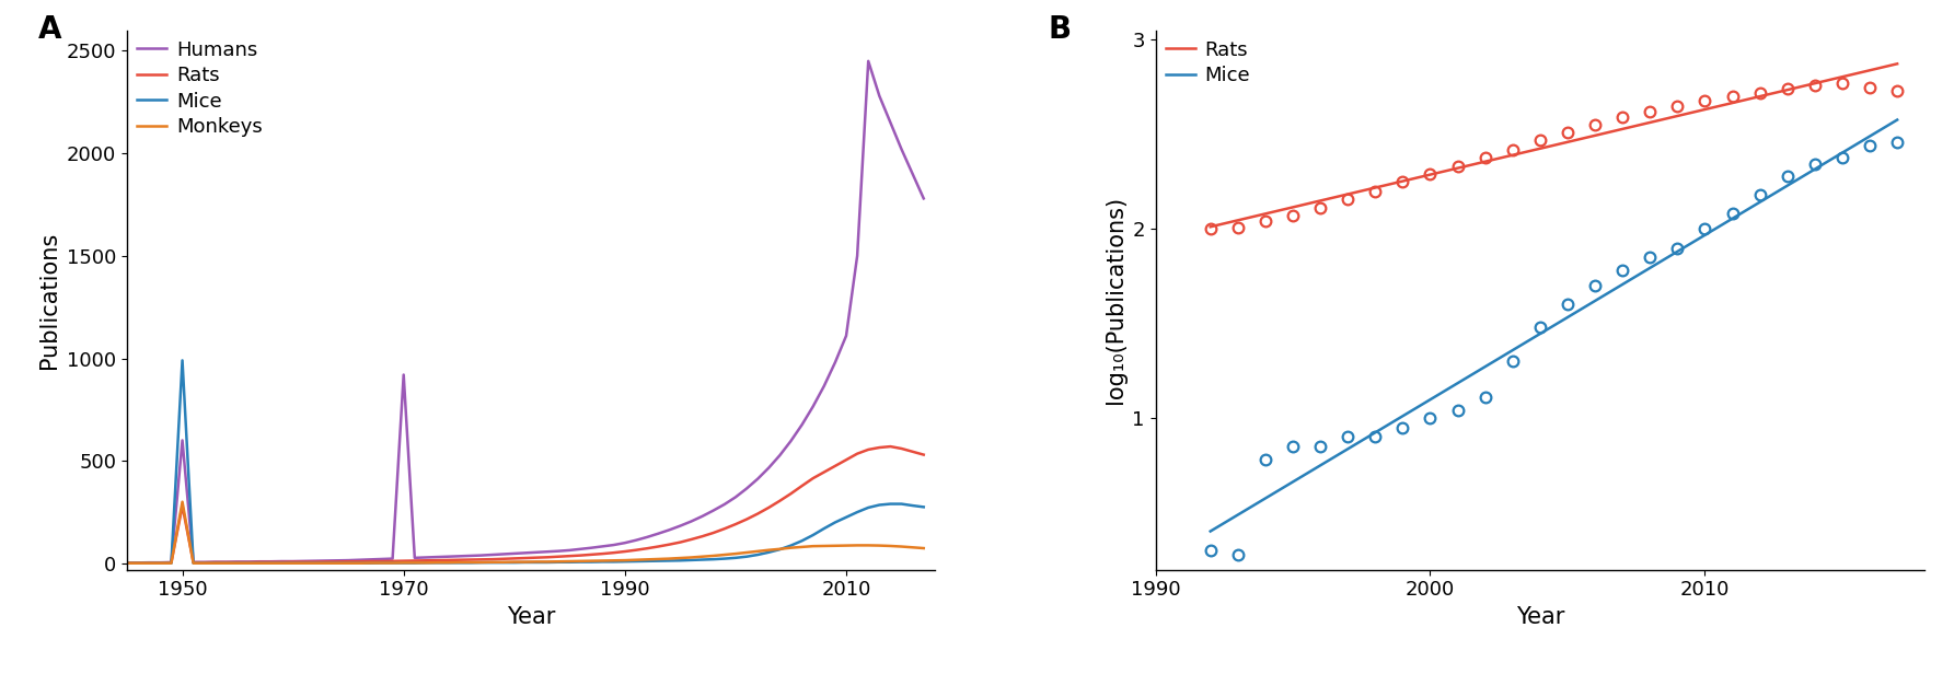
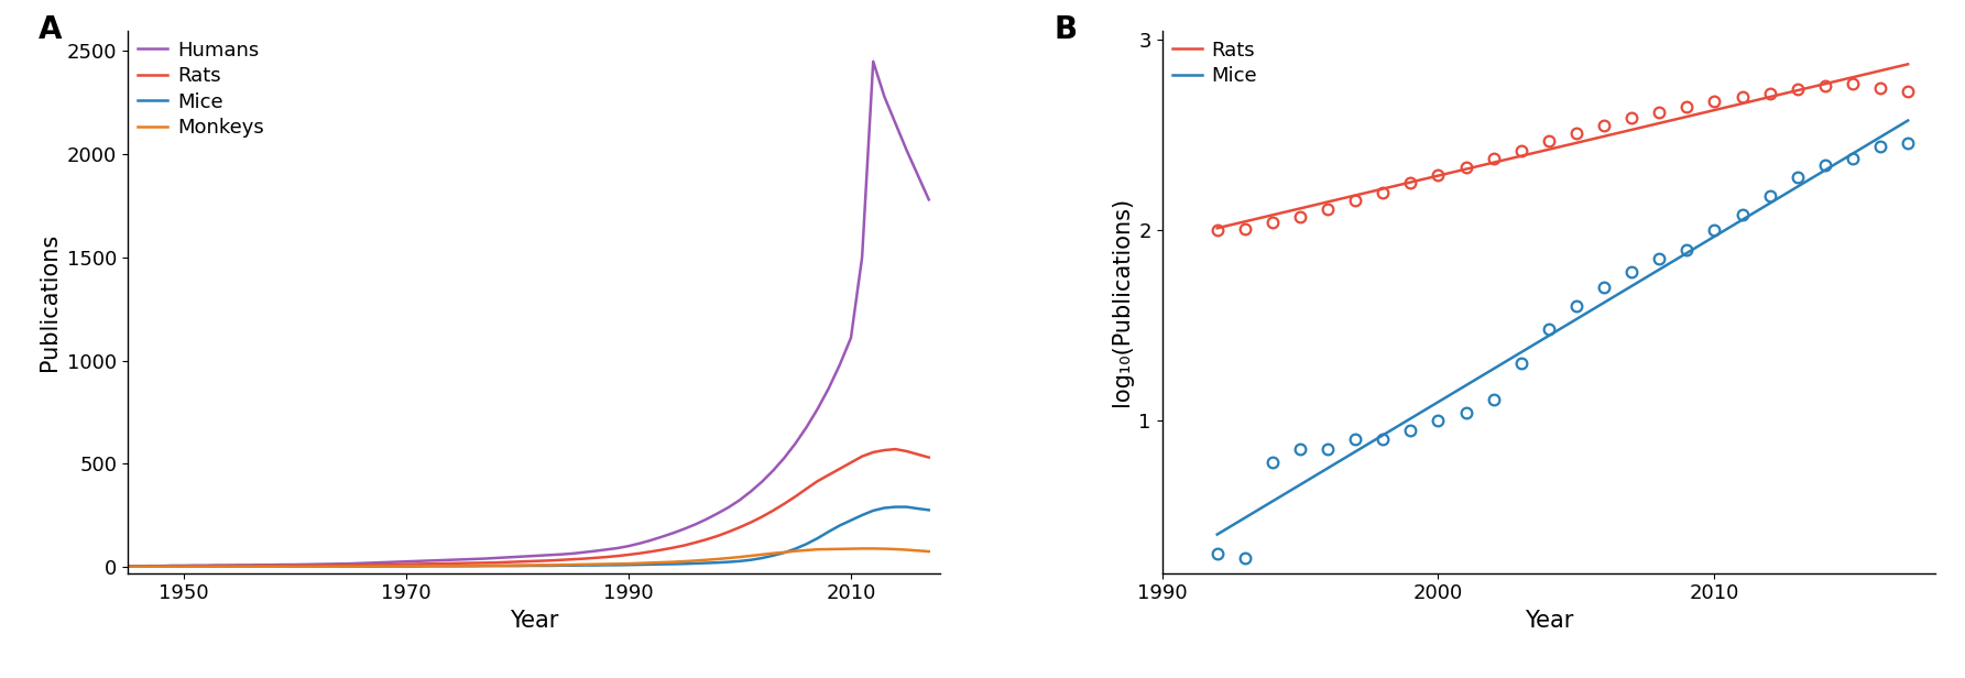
Humans/1950: 600 -> 0
Rats/1950: 280 -> 0
Mice/1950: 990 -> 0
Monkeys/1950: 300 -> 0
Humans/1970: 920 -> 20
